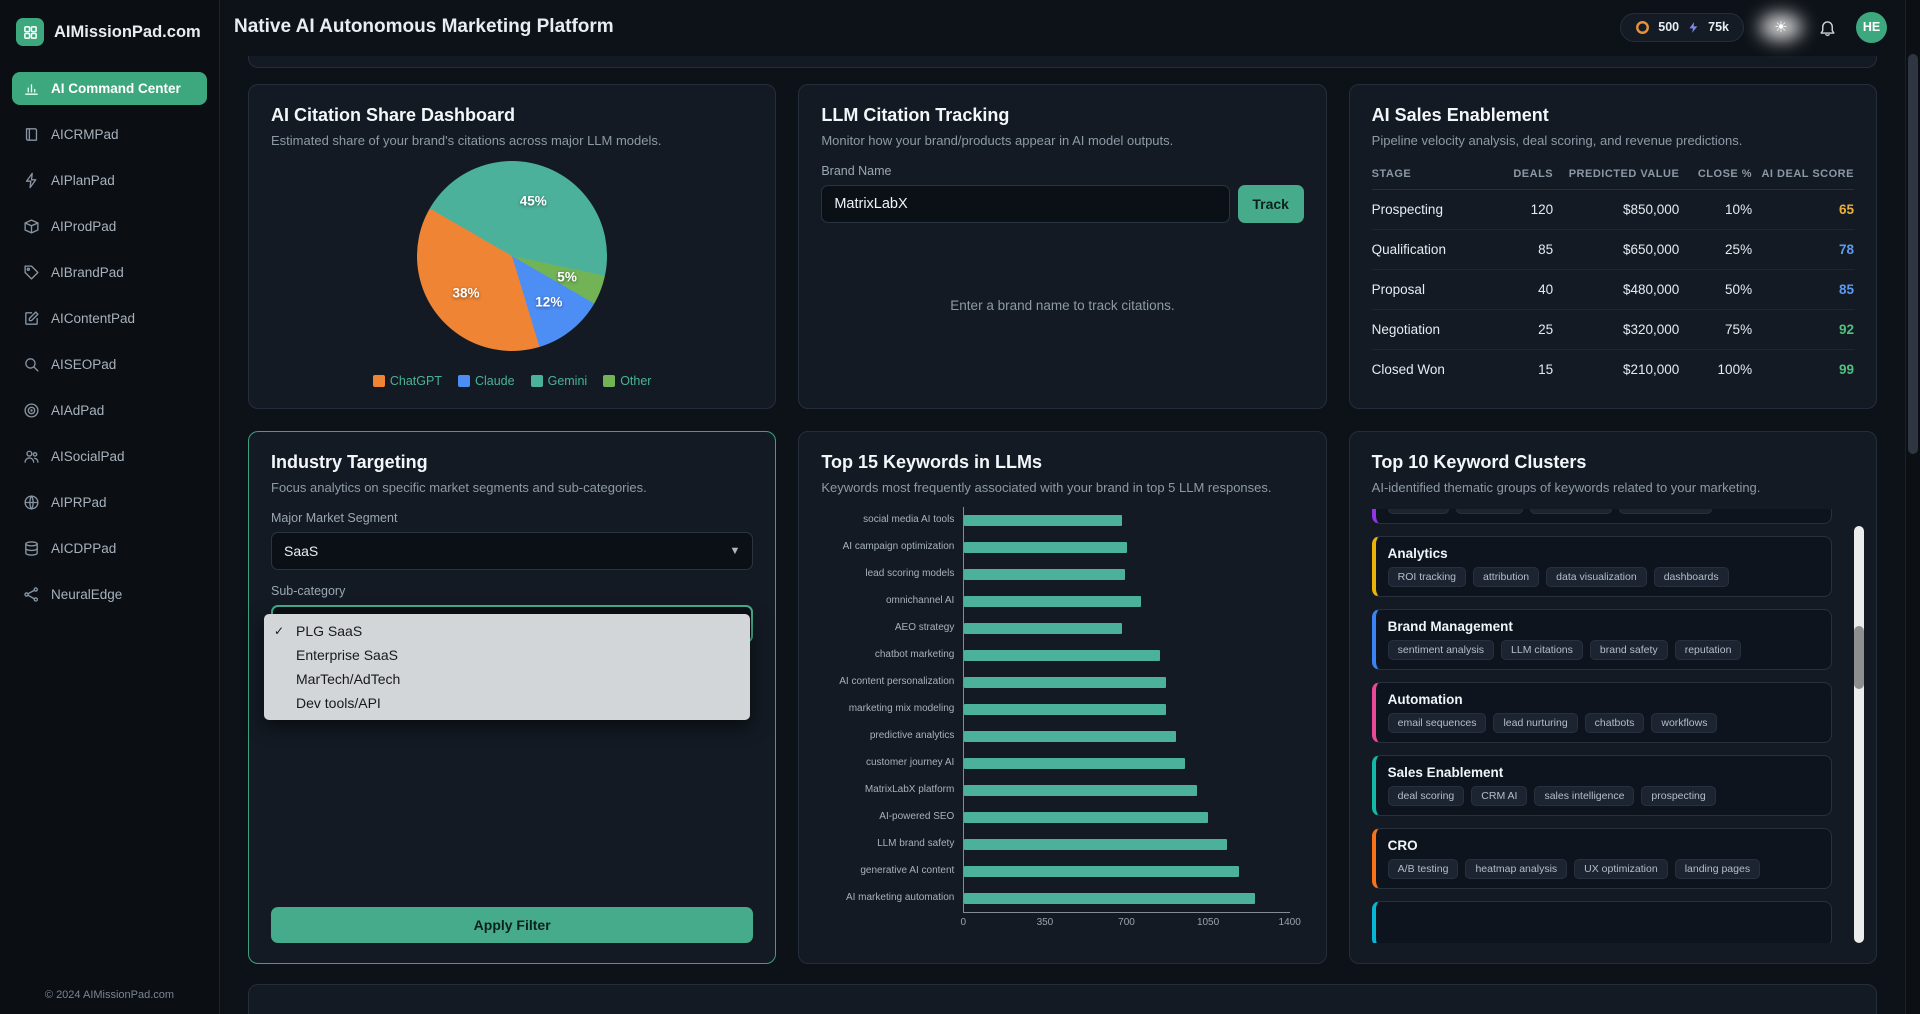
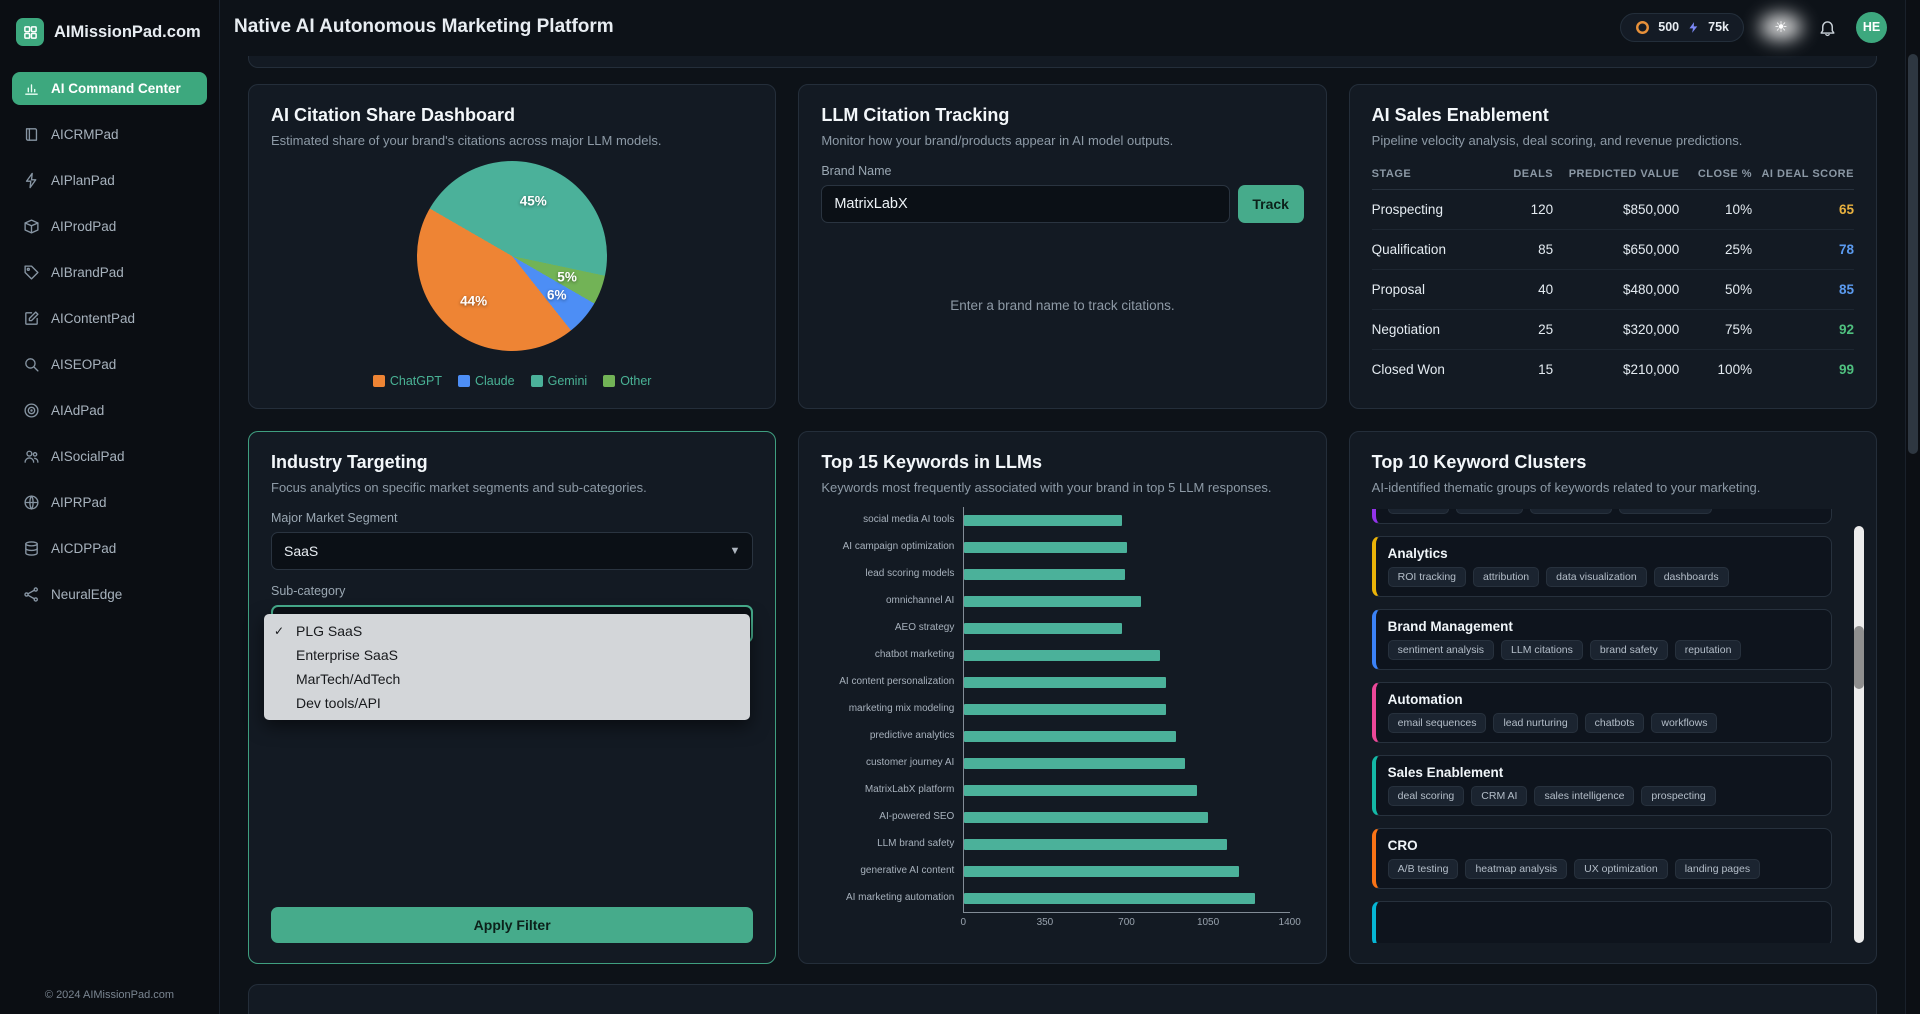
AI Citation Share Dashboard/ChatGPT: 38% -> 44%
AI Citation Share Dashboard/Claude: 12% -> 6%
